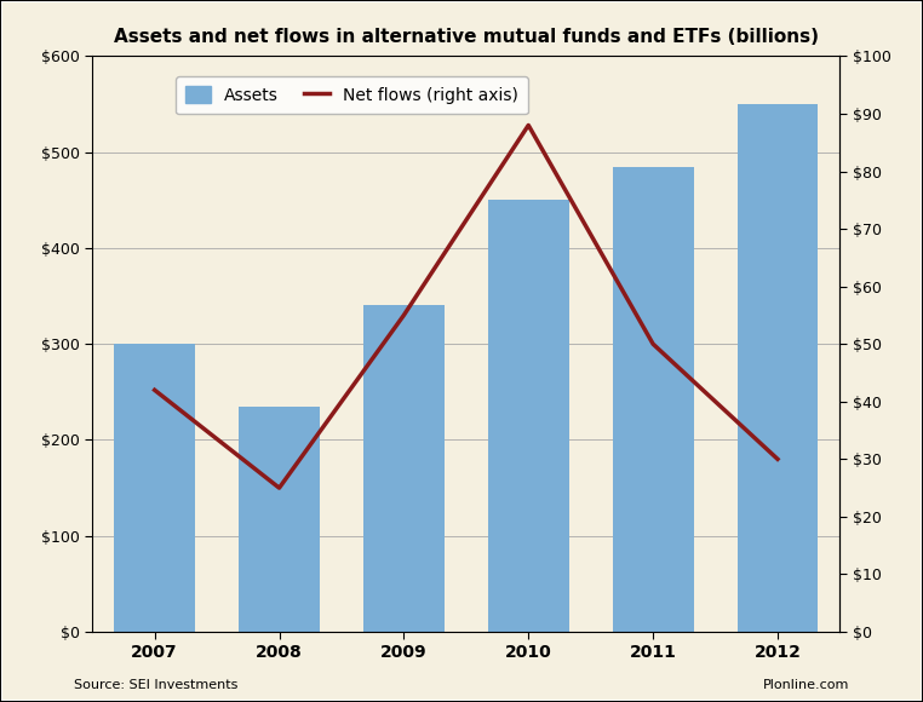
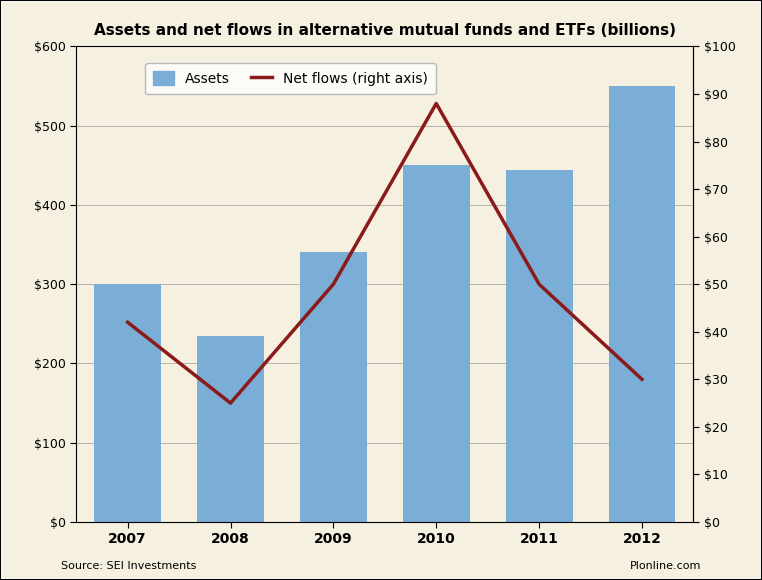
Net flows (right axis)/2009: $55 -> $50
Assets/2011: $485 -> $444
